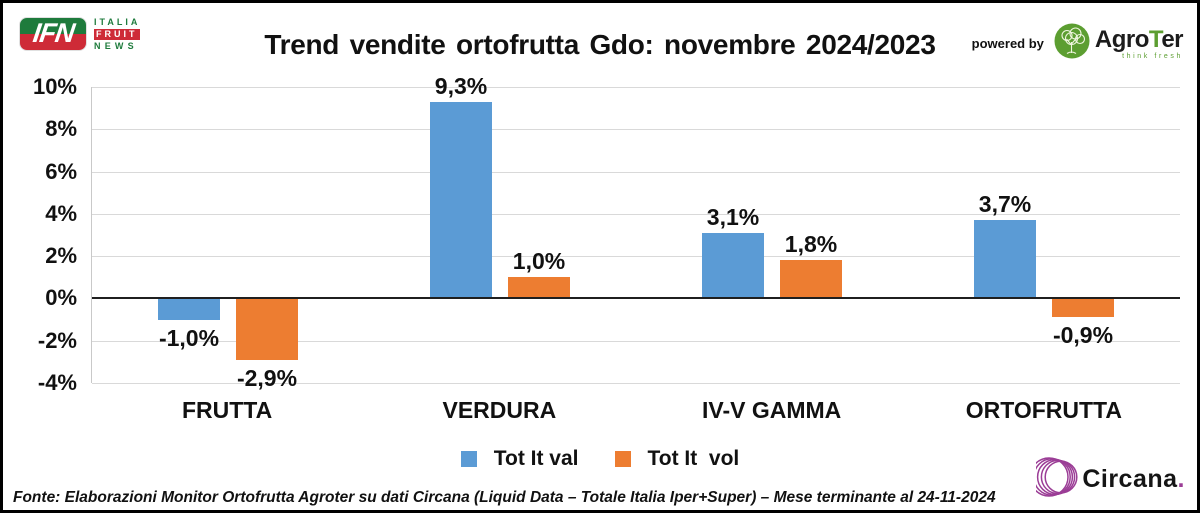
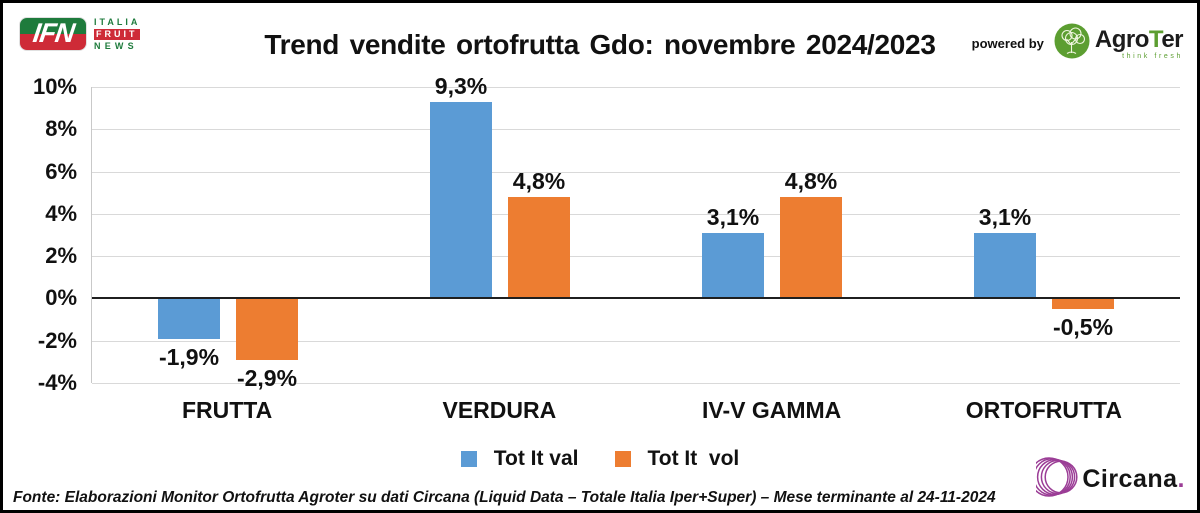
Tot It val/FRUTTA: -1,0% -> -1,9%
Tot It vol/VERDURA: 1,0% -> 4,8%
Tot It vol/IV-V GAMMA: 1,8% -> 4,8%
Tot It val/ORTOFRUTTA: 3,7% -> 3,1%
Tot It vol/ORTOFRUTTA: -0,9% -> -0,5%
